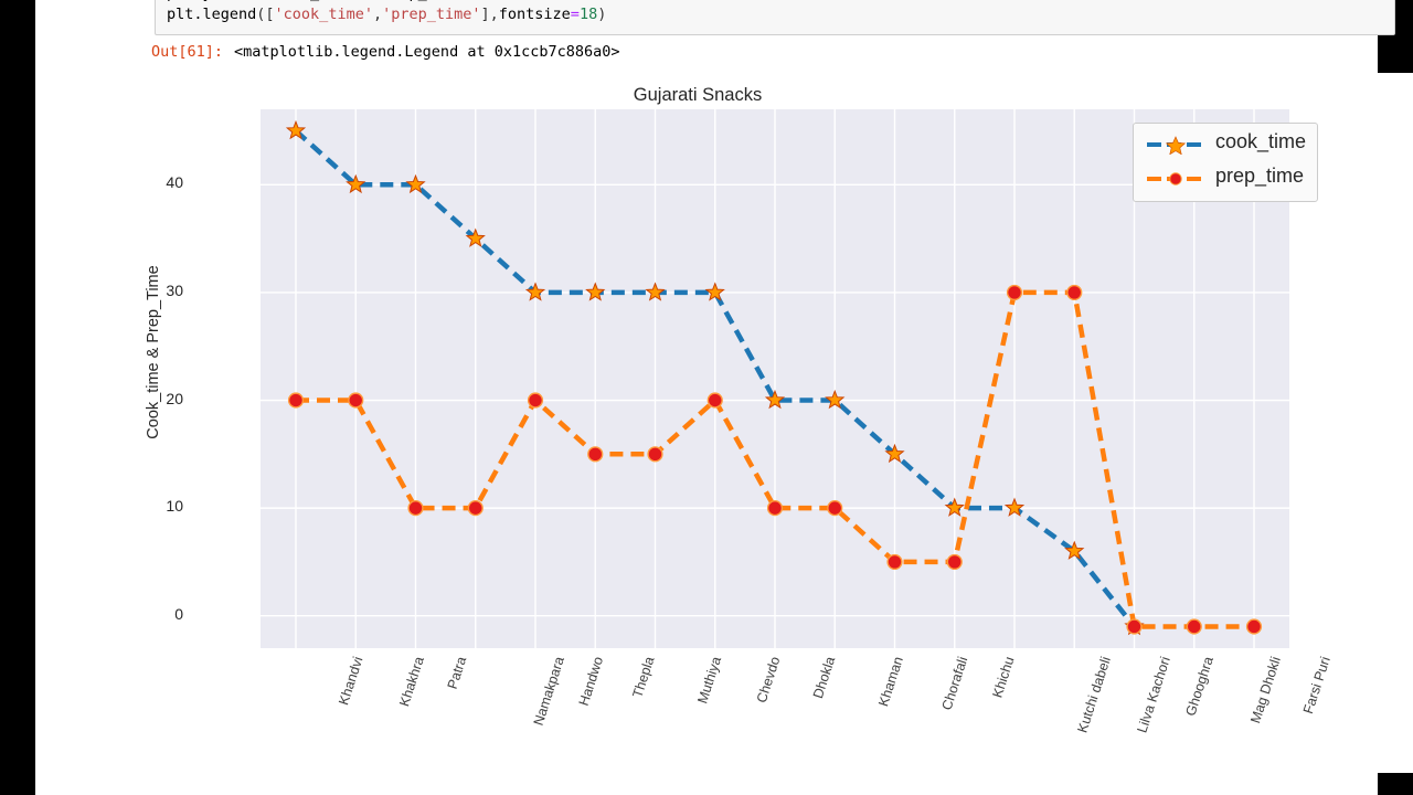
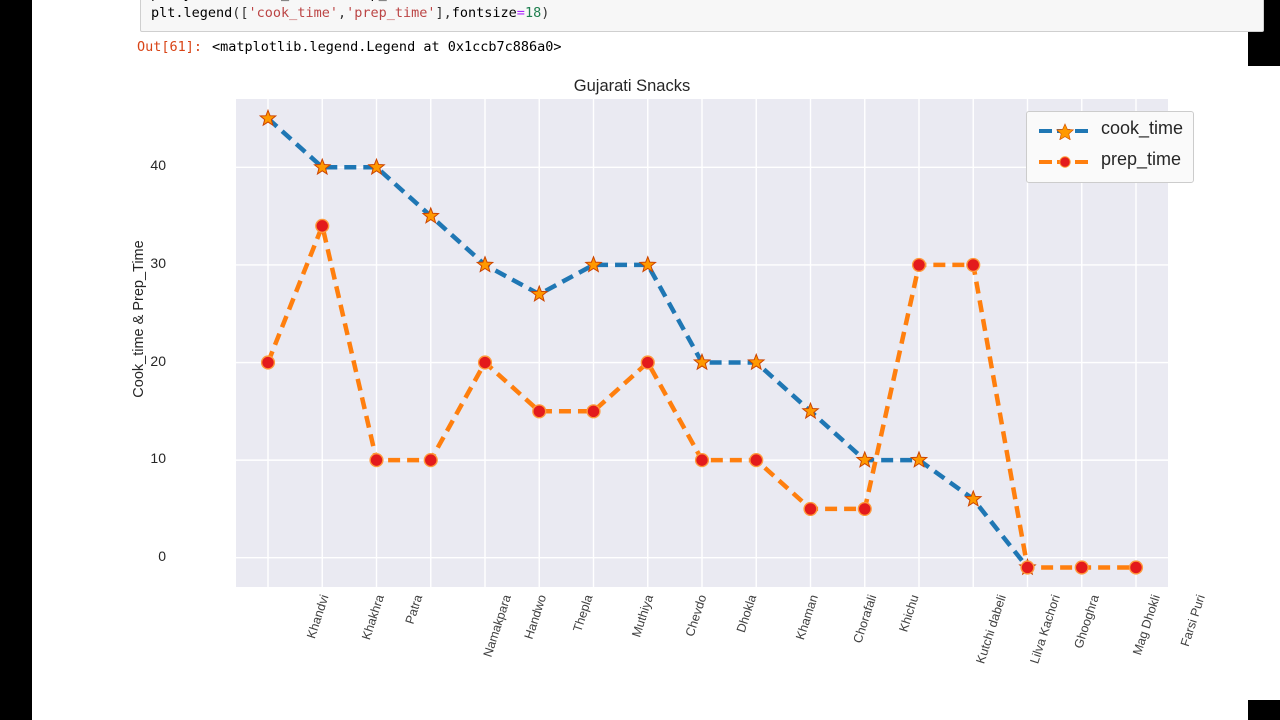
prep_time/Khakhra: 20 -> 34
cook_time/Thepla: 30 -> 27
